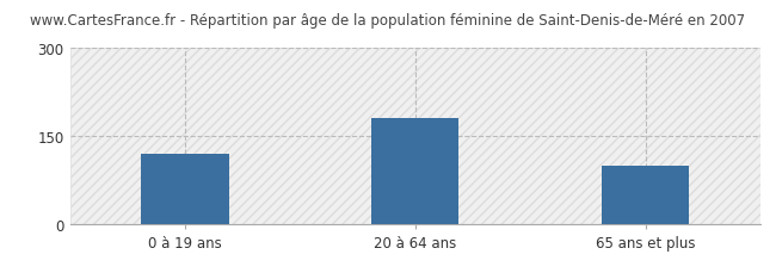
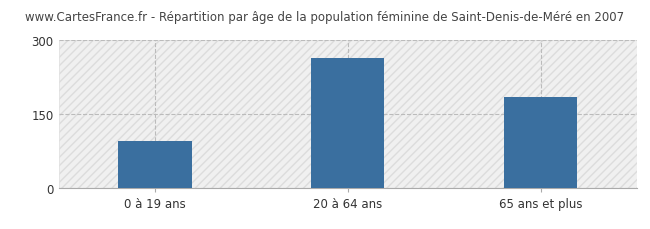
0 à 19 ans: 120 -> 95
20 à 64 ans: 181 -> 265
65 ans et plus: 100 -> 185
